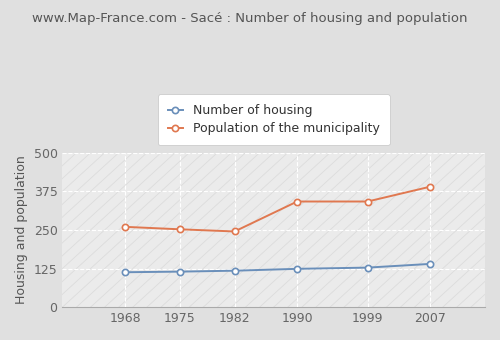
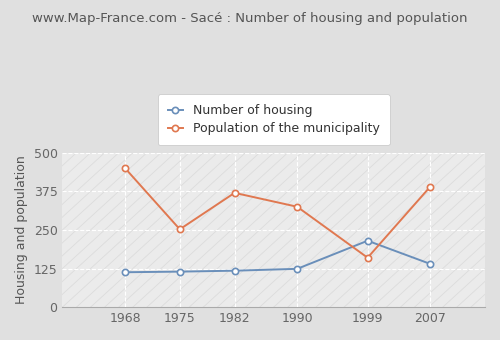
Population of the municipality/1968: 260 -> 450
Population of the municipality/1982: 245 -> 370
Population of the municipality/1990: 342 -> 325
Number of housing/1999: 128 -> 215
Population of the municipality/1999: 342 -> 160
